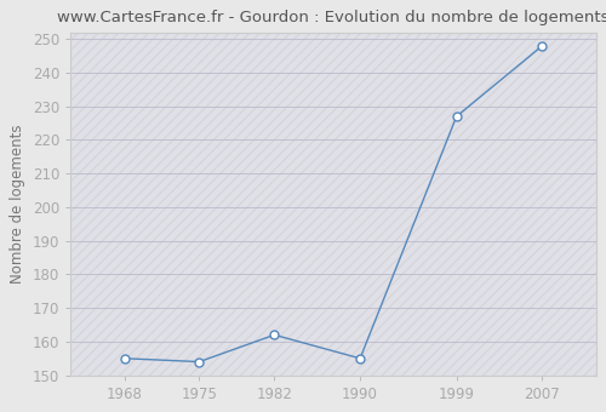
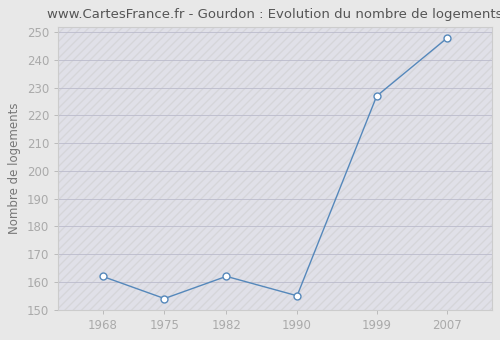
1968: 155 -> 162
